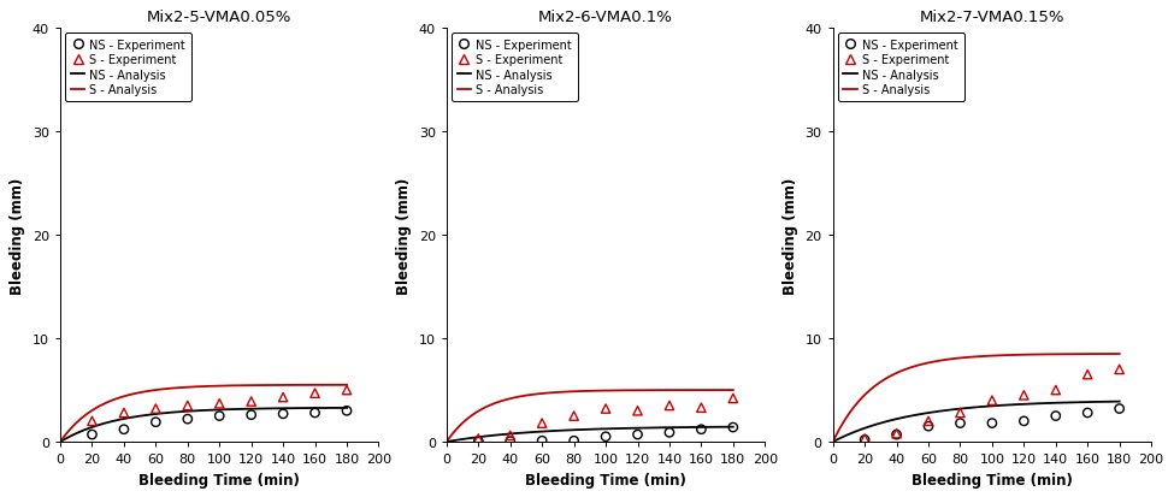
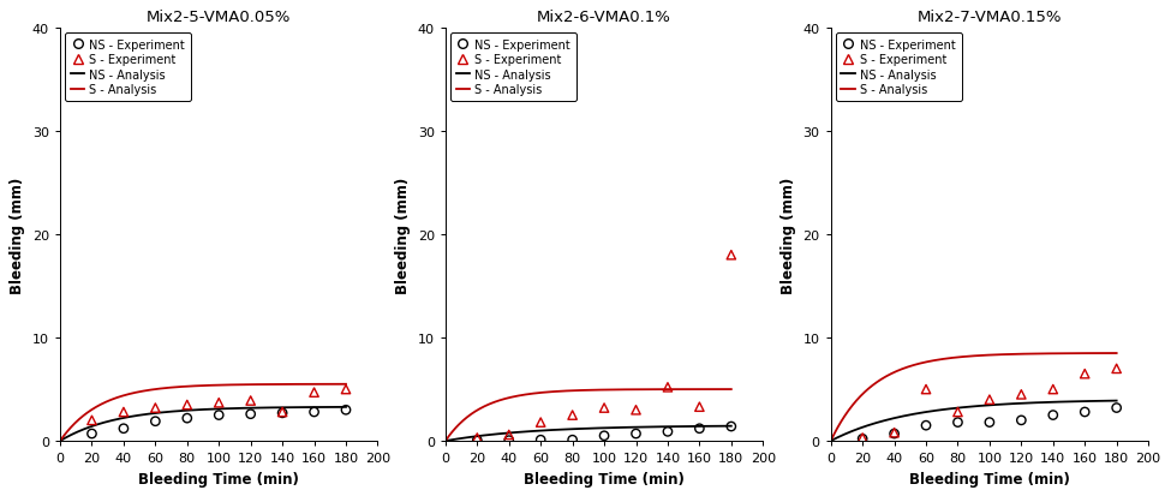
Mix2-5-VMA0.05%/S - Experiment/140: 4.3 -> 2.8
Mix2-6-VMA0.1%/S - Experiment/140: 3.5 -> 5.2
Mix2-6-VMA0.1%/S - Experiment/180: 4.2 -> 18.0
Mix2-7-VMA0.15%/S - Experiment/60: 2.0 -> 5.0
